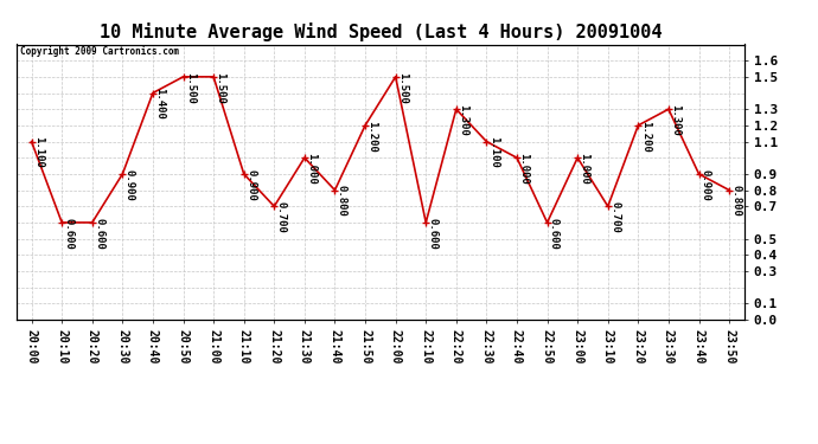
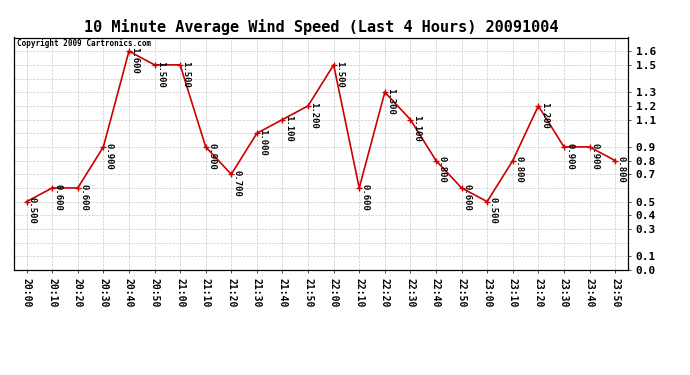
20:00: 1.100 -> 0.500
20:40: 1.400 -> 1.600
21:40: 0.800 -> 1.100
22:40: 1.000 -> 0.800
23:00: 1.000 -> 0.500
23:10: 0.700 -> 0.800
23:30: 1.300 -> 0.900
